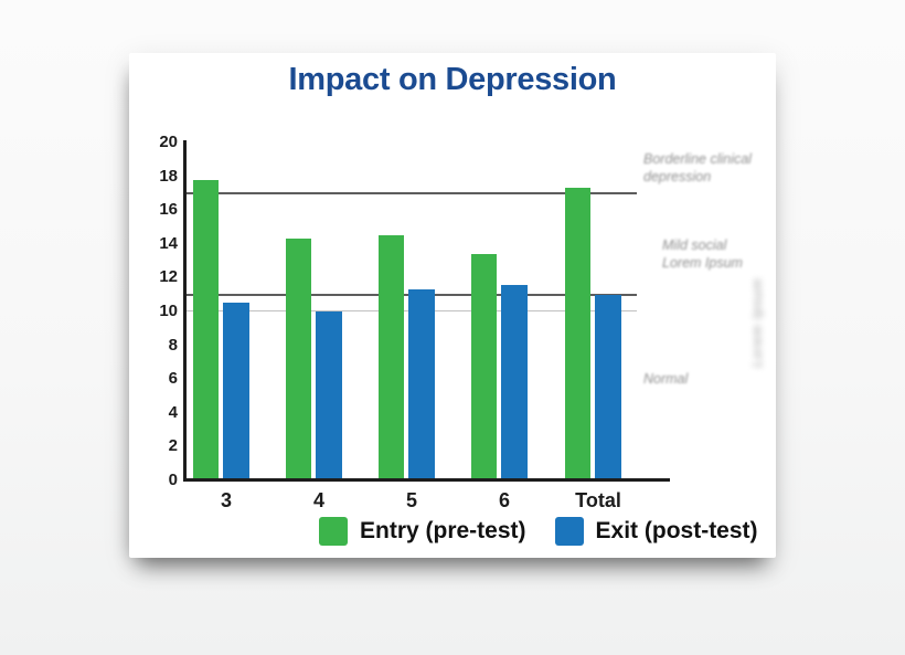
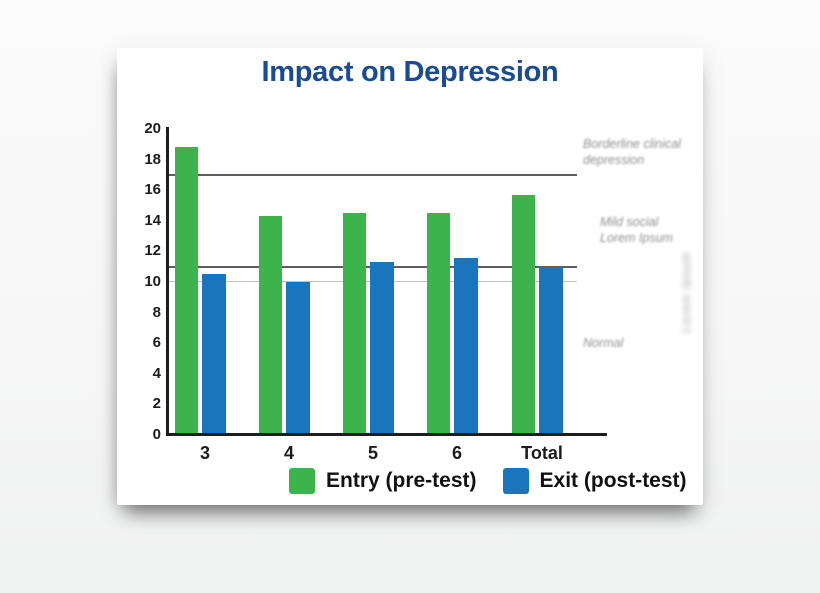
Entry (pre-test)/3: 17.8 -> 18.8
Entry (pre-test)/6: 13.4 -> 14.5
Entry (pre-test)/Total: 17.3 -> 15.7
